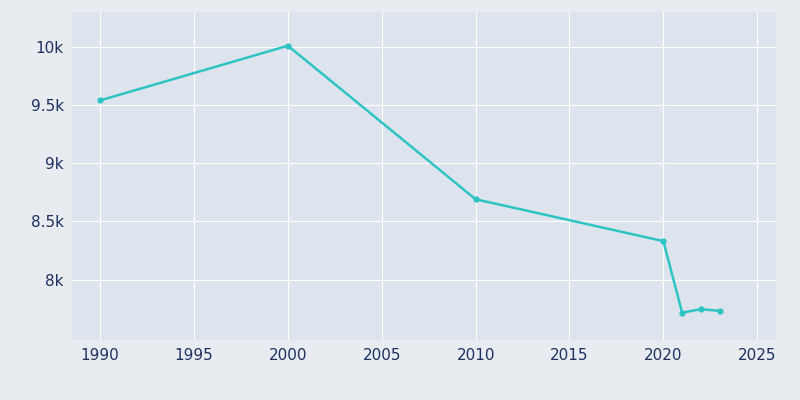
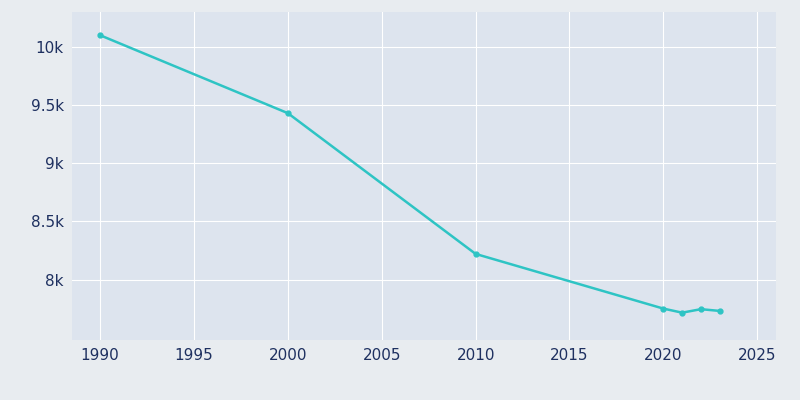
1990: 9.54k -> 10.10k
2000: 10.01k -> 9.43k
2010: 8.69k -> 8.22k
2020: 8.33k -> 7.75k
